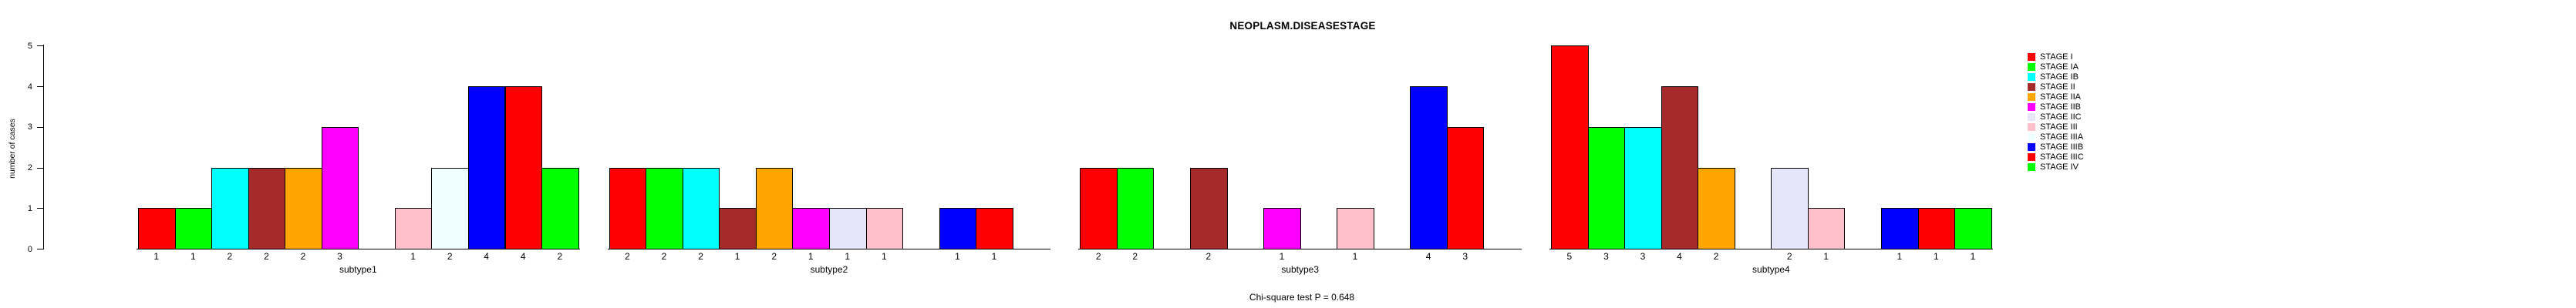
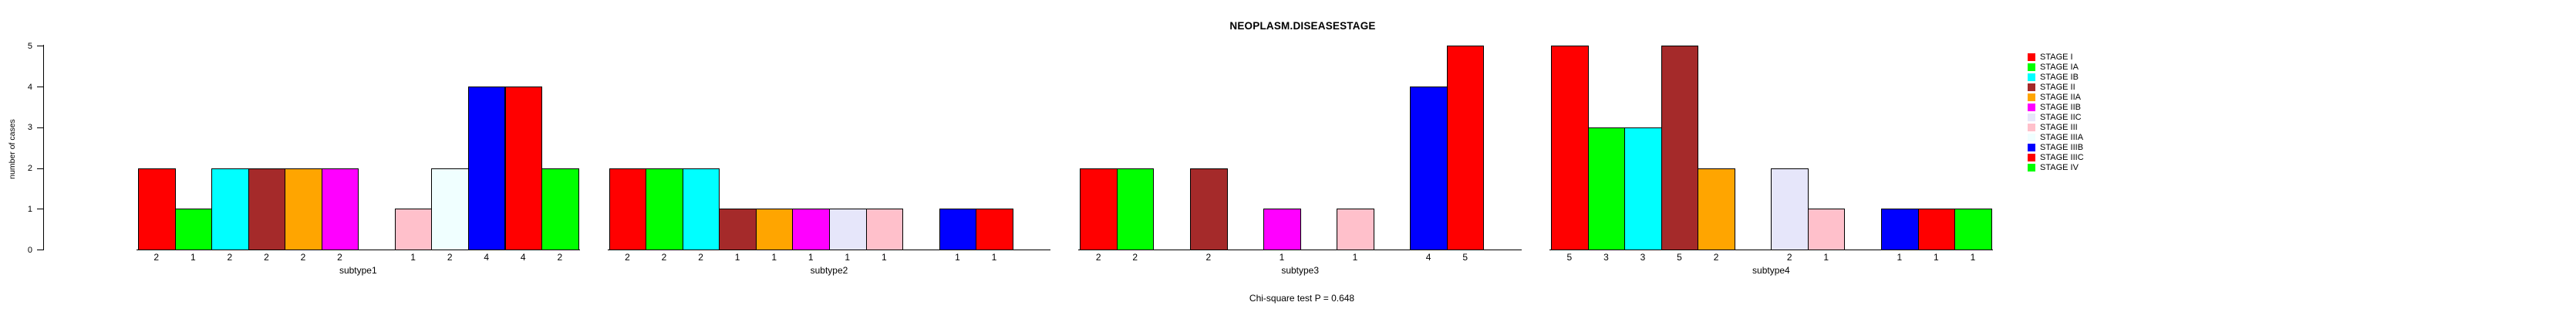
STAGE I/subtype1: 1 -> 2
STAGE IIB/subtype1: 3 -> 2
STAGE IIA/subtype2: 2 -> 1
STAGE IIIC/subtype3: 3 -> 5
STAGE II/subtype4: 4 -> 5
